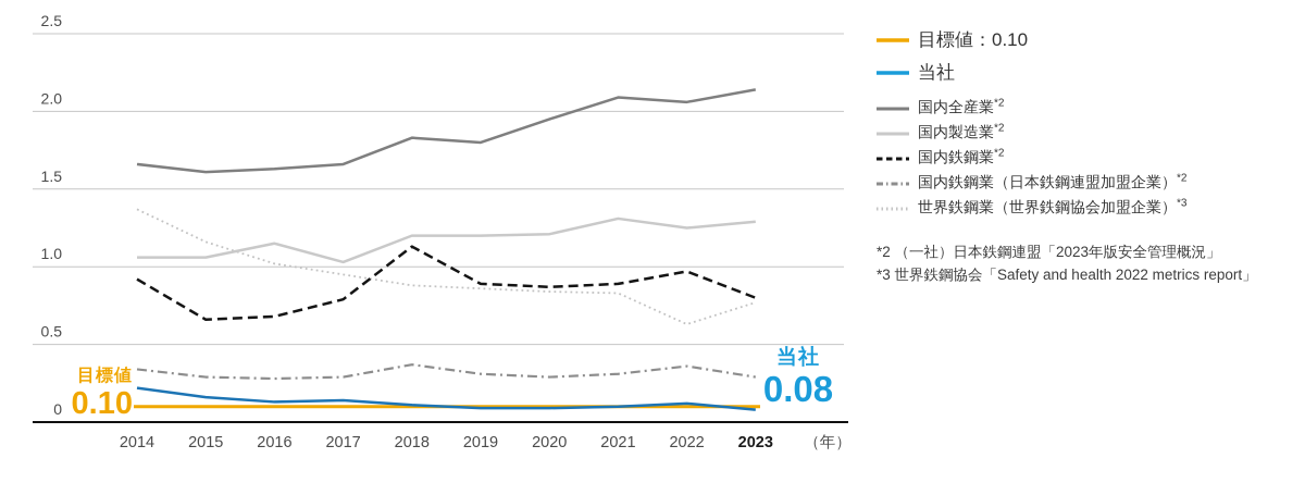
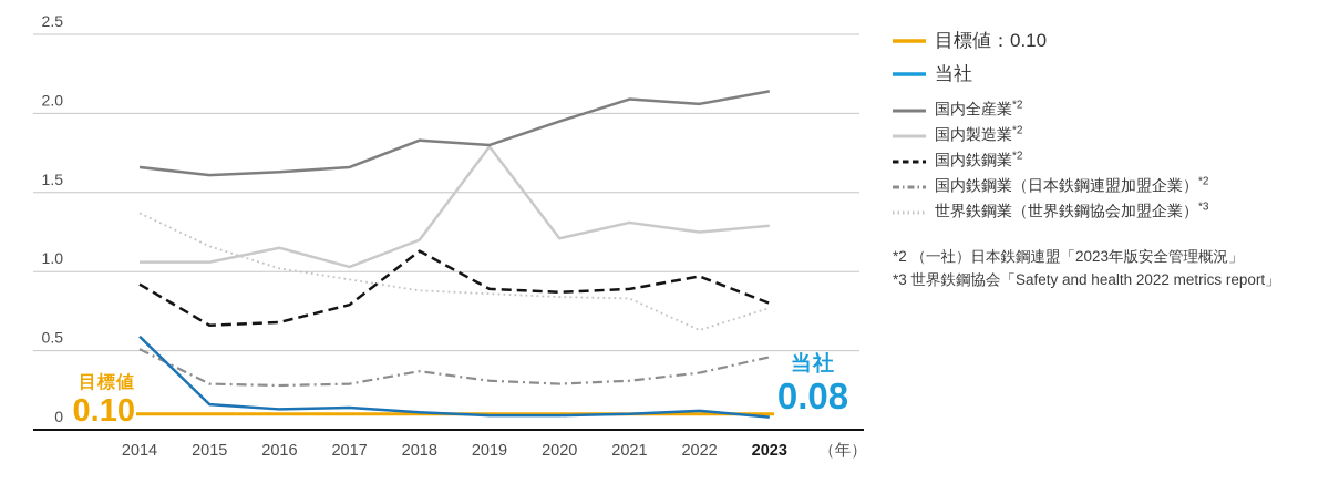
当社/2014: 0.22 -> 0.59
国内鉄鋼業（日本鉄鋼連盟加盟企業）/2014: 0.34 -> 0.51
国内製造業/2019: 1.20 -> 1.79
国内鉄鋼業（日本鉄鋼連盟加盟企業）/2023: 0.29 -> 0.46
